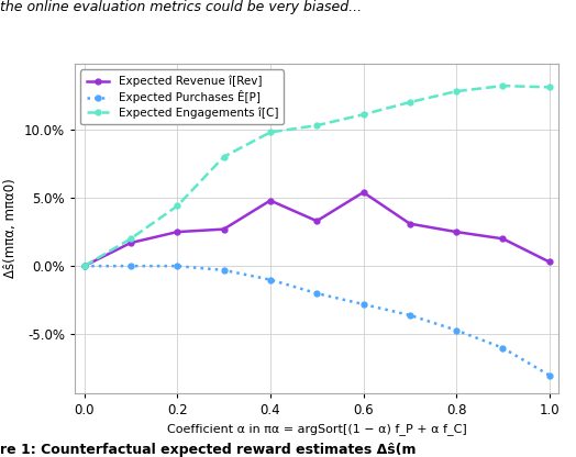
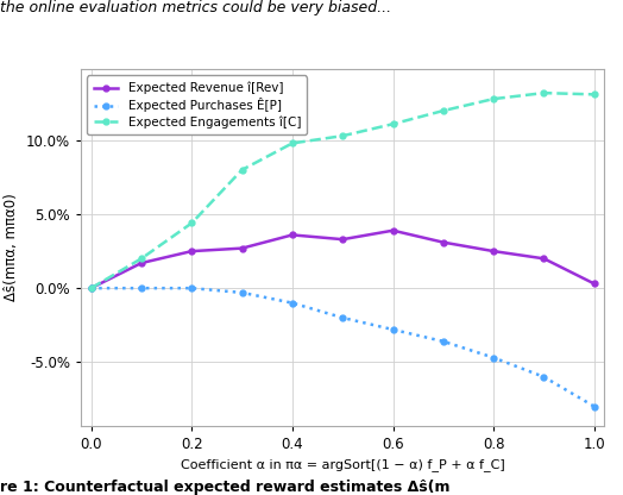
Expected Revenue î[Rev]/0.4: 4.8% -> 3.6%
Expected Revenue î[Rev]/0.6: 5.4% -> 3.9%
